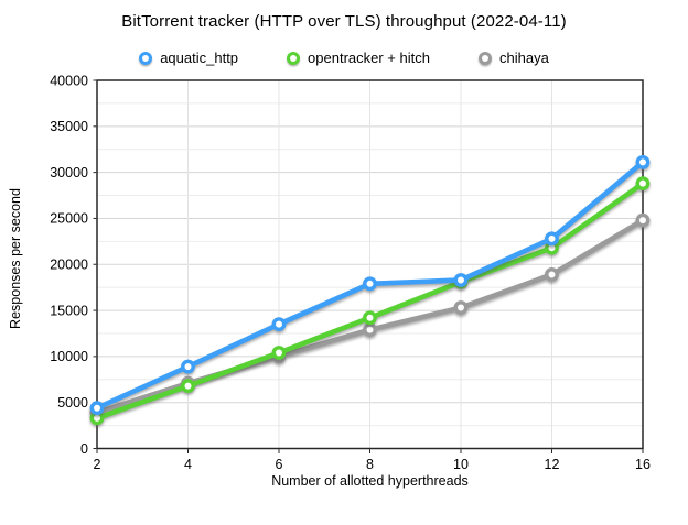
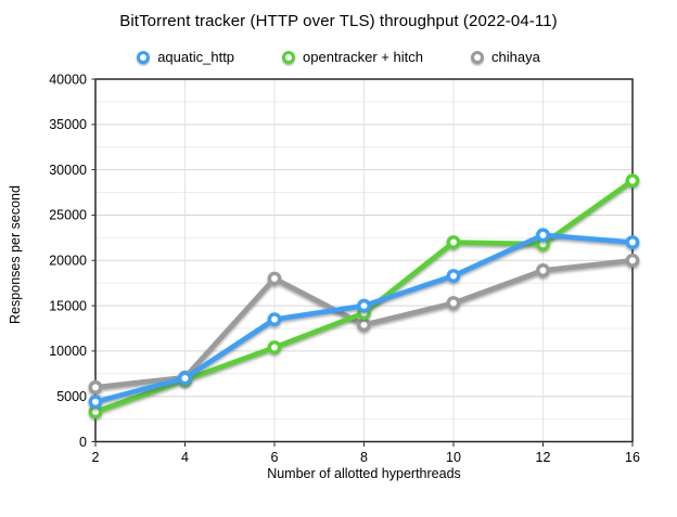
chihaya/2: 4000 -> 6000
aquatic_http/4: 9000 -> 7000
chihaya/6: 10000 -> 18000
aquatic_http/8: 18000 -> 15000
opentracker + hitch/10: 18000 -> 22000
aquatic_http/16: 31000 -> 22000
chihaya/16: 25000 -> 20000
